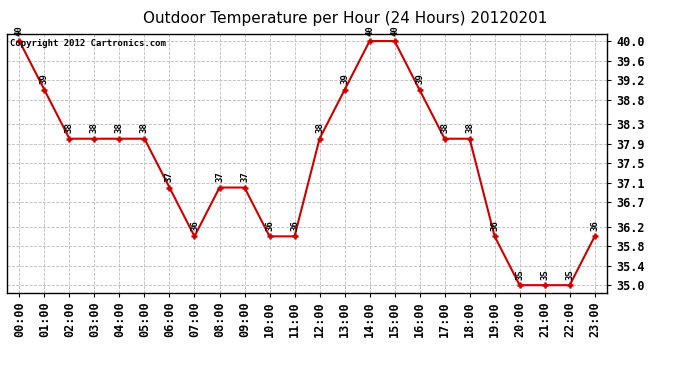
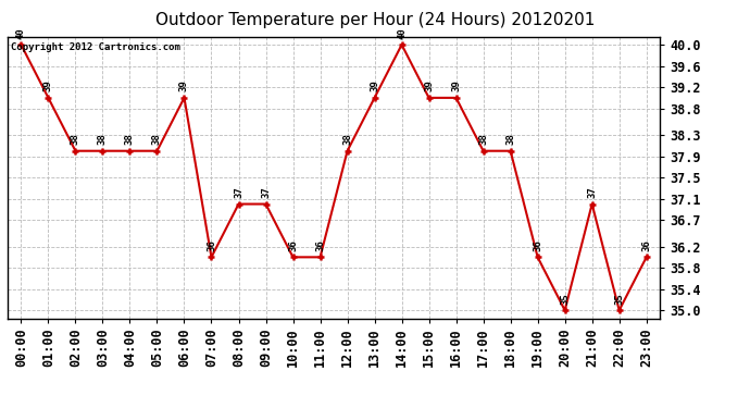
06:00: 37 -> 39
15:00: 40 -> 39
21:00: 35 -> 37
